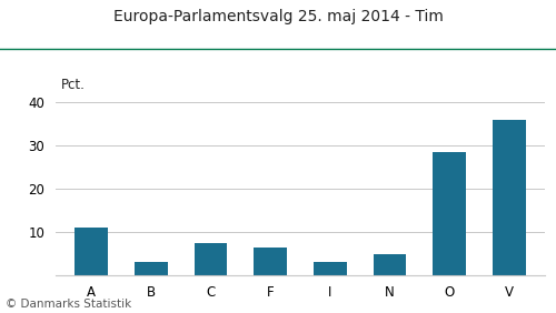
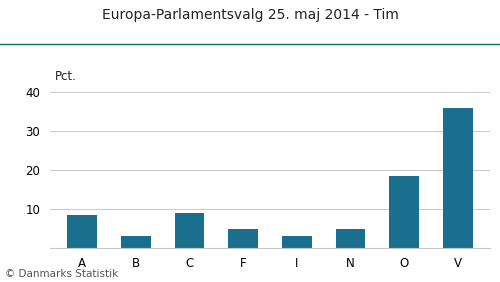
A: 11.0 -> 8.5
C: 7.5 -> 9.0
F: 6.5 -> 5.0
O: 28.5 -> 18.5
